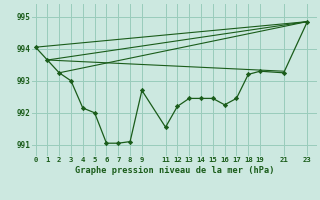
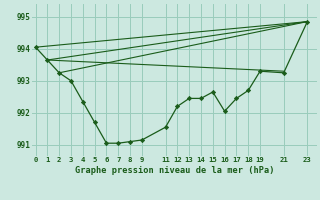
4: 992.15 -> 992.35
5: 992.00 -> 991.70
9: 992.70 -> 991.15
15: 992.45 -> 992.65
16: 992.25 -> 992.05
18: 993.20 -> 992.70
